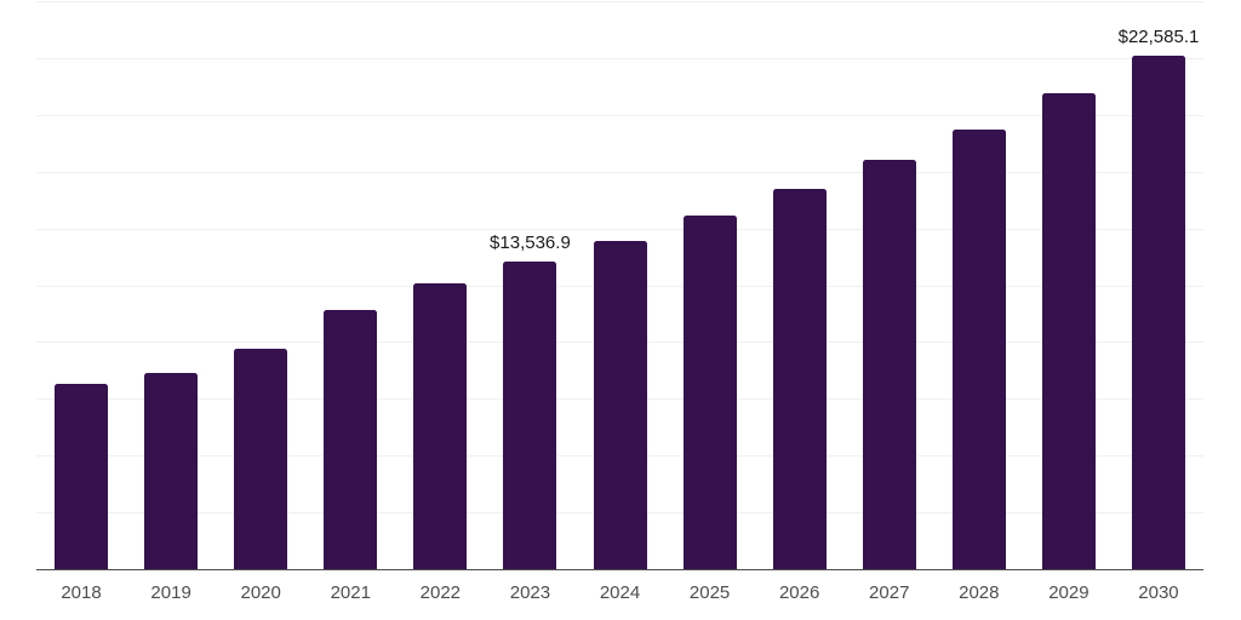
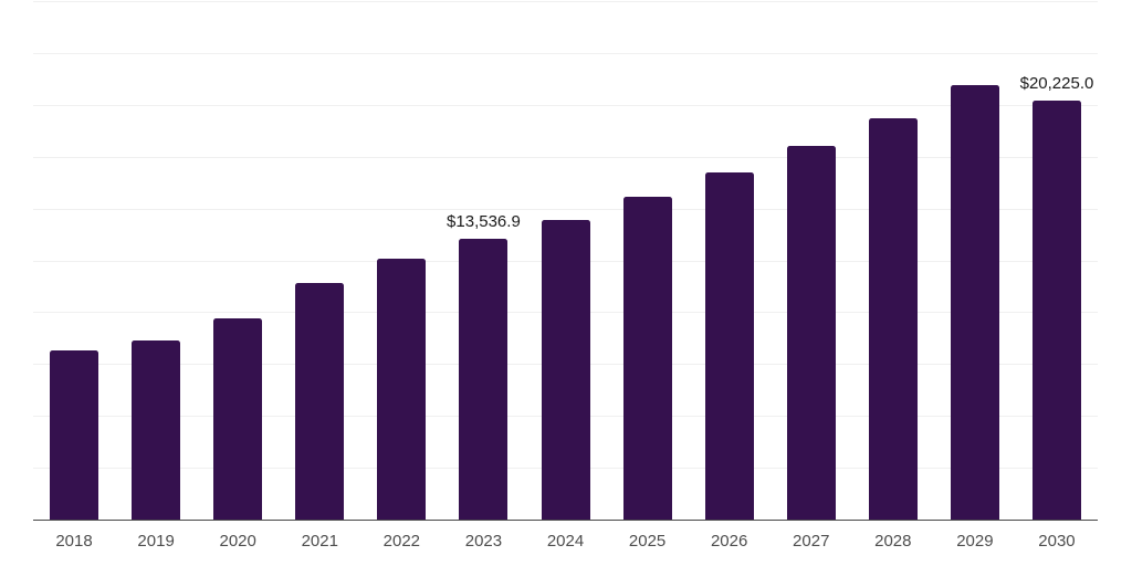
2030: $22,585.1 -> $20,225.0
